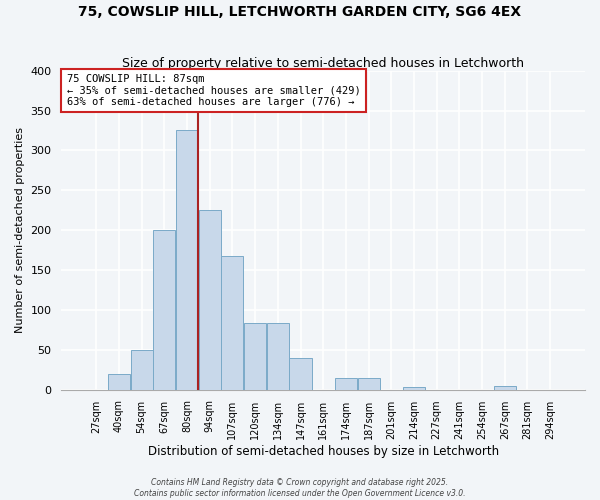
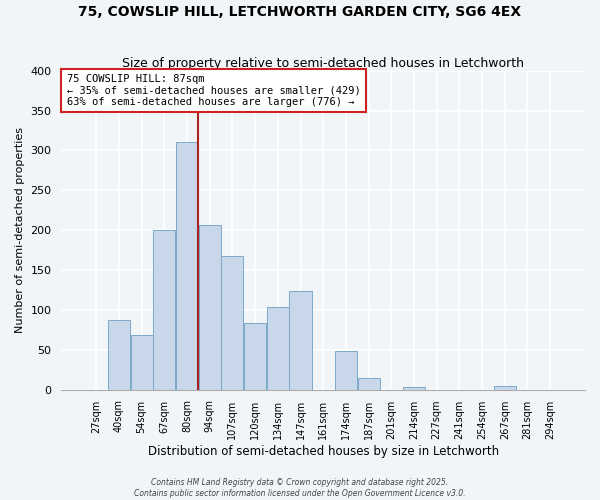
40sqm: 20 -> 88
54sqm: 50 -> 68
80sqm: 325 -> 310
94sqm: 225 -> 206
134sqm: 84 -> 104
147sqm: 40 -> 124
174sqm: 15 -> 48
